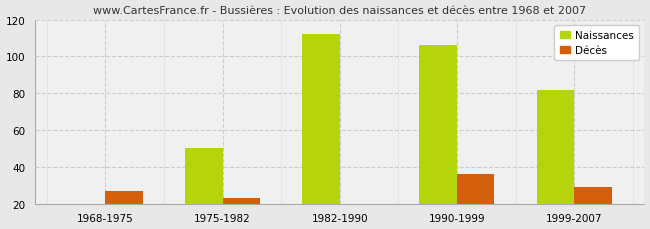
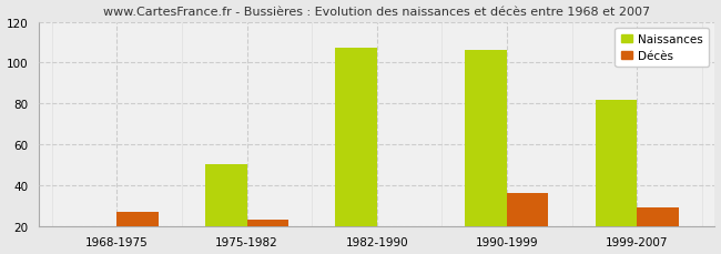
Naissances/1982-1990: 112 -> 107
